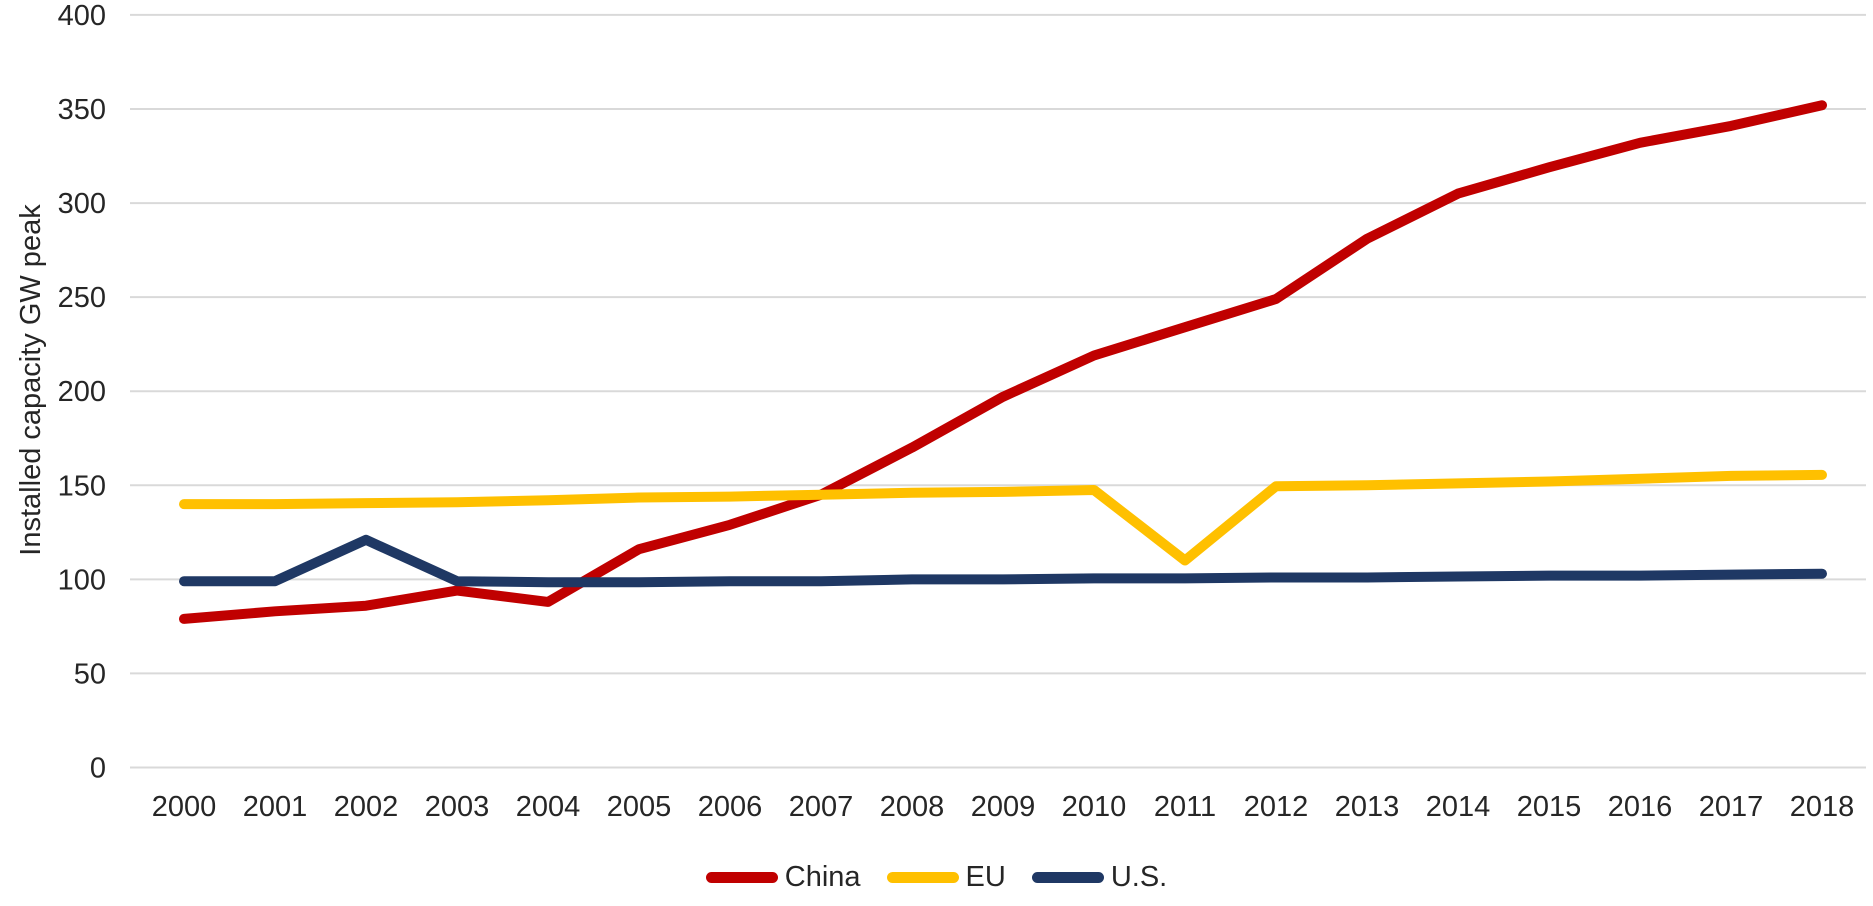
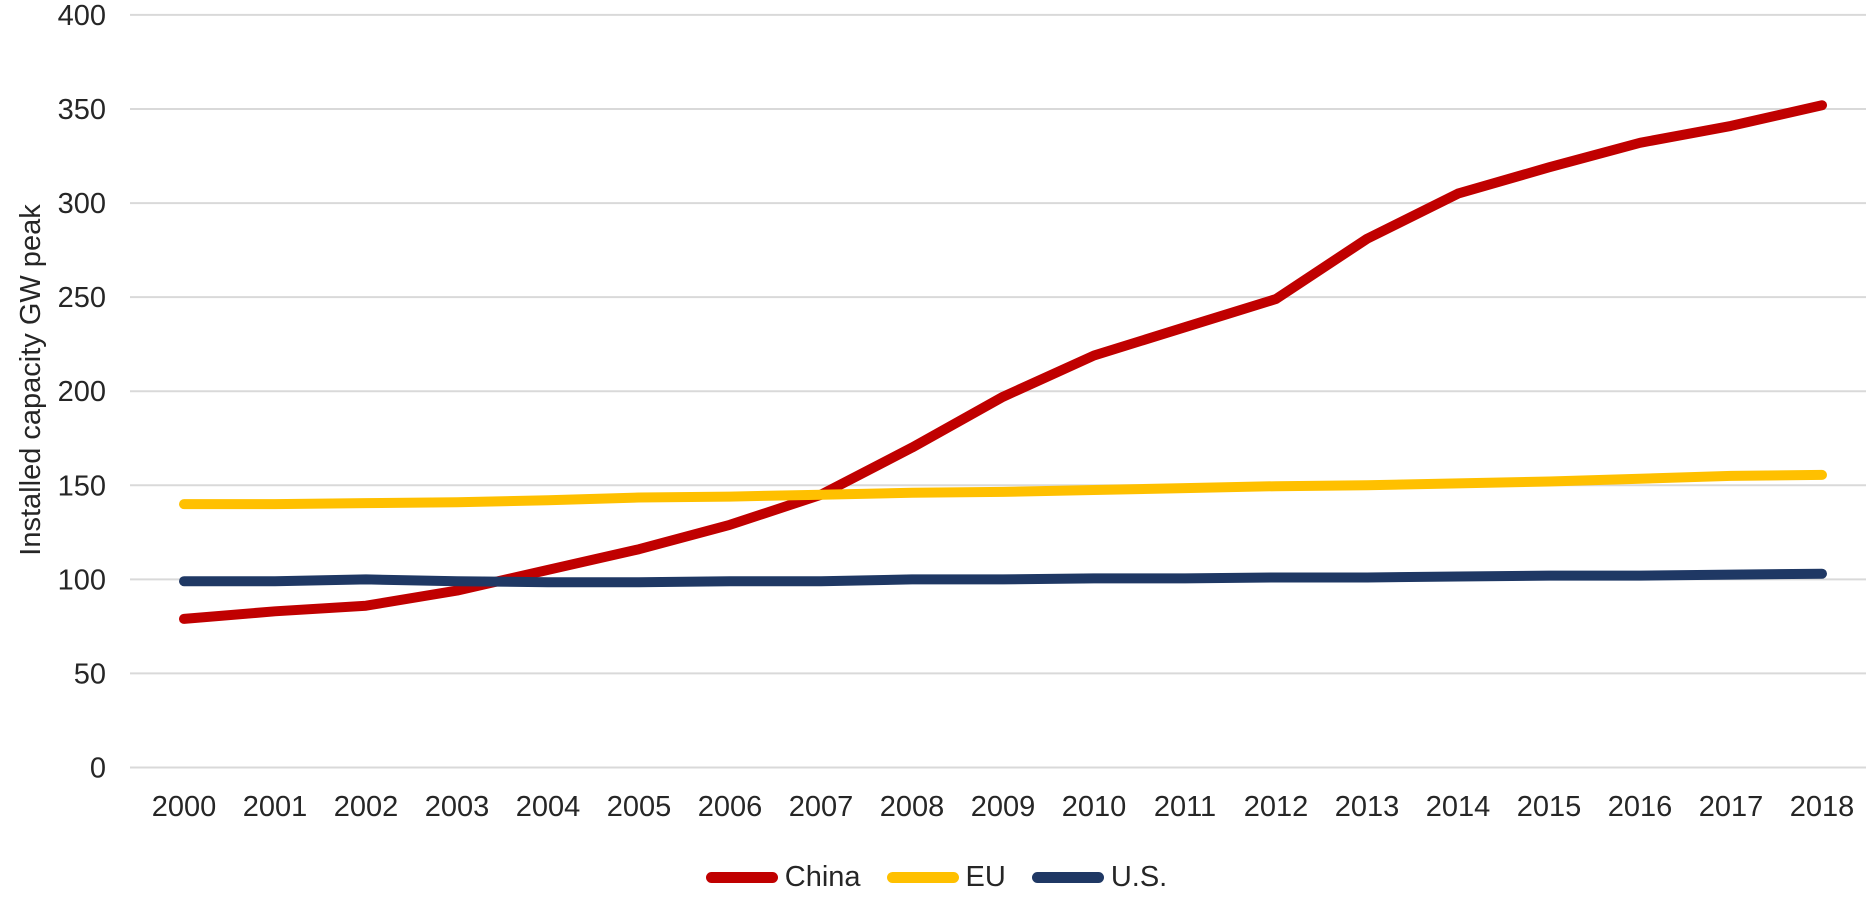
U.S./2002: 121 -> 100
China/2004: 88 -> 105
EU/2011: 110 -> 148
